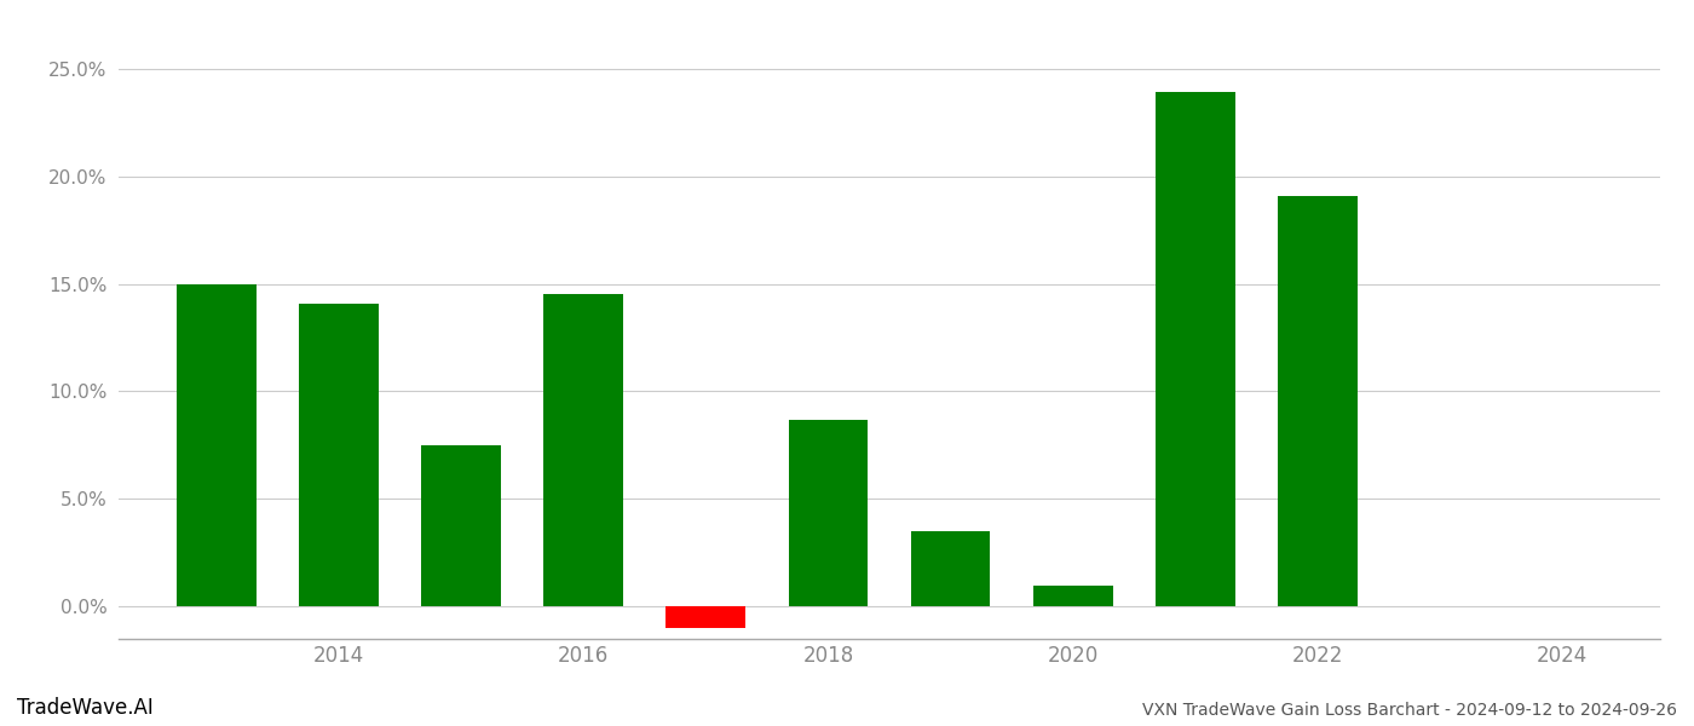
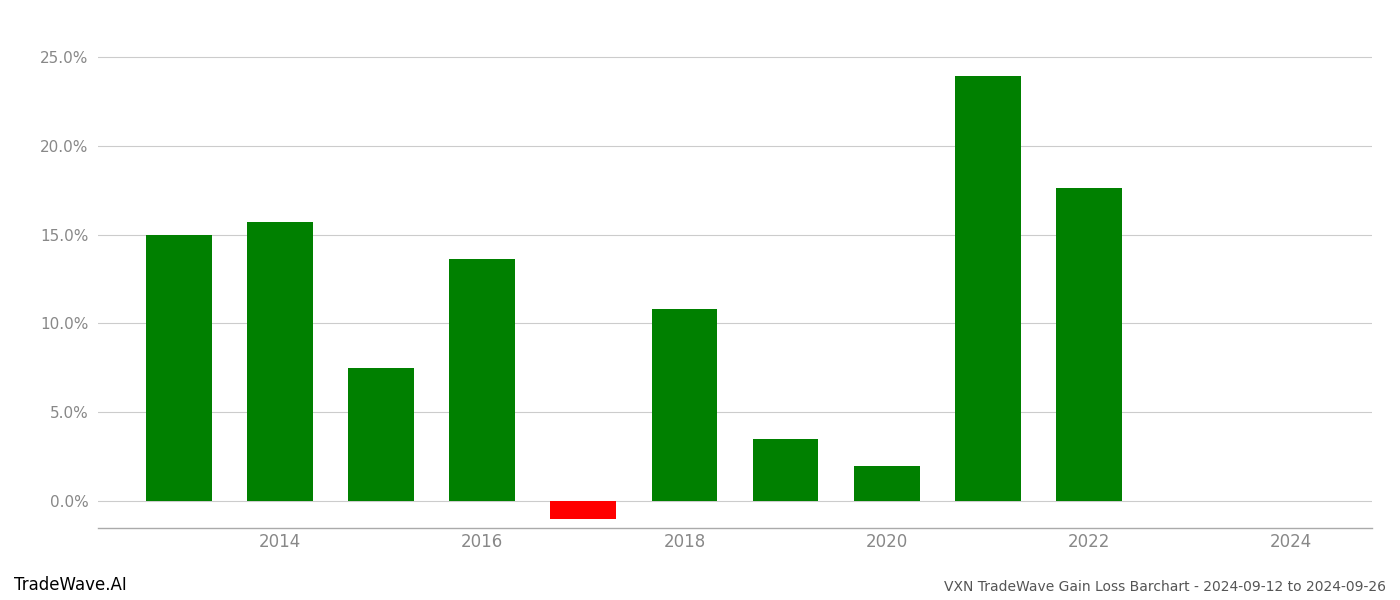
2014: 14.1% -> 15.7%
2016: 14.5% -> 13.6%
2018: 8.7% -> 10.8%
2020: 1.0% -> 2.0%
2022: 19.1% -> 17.6%
